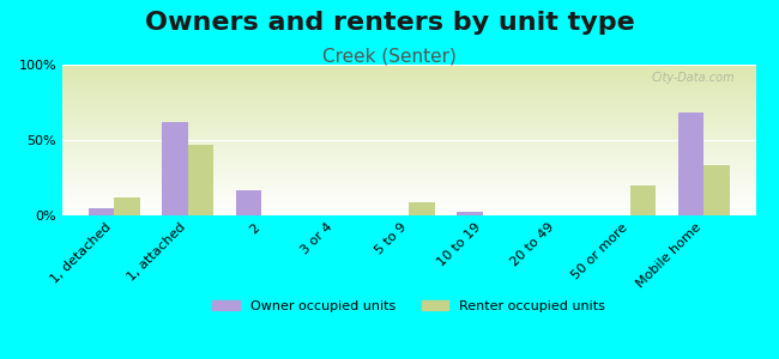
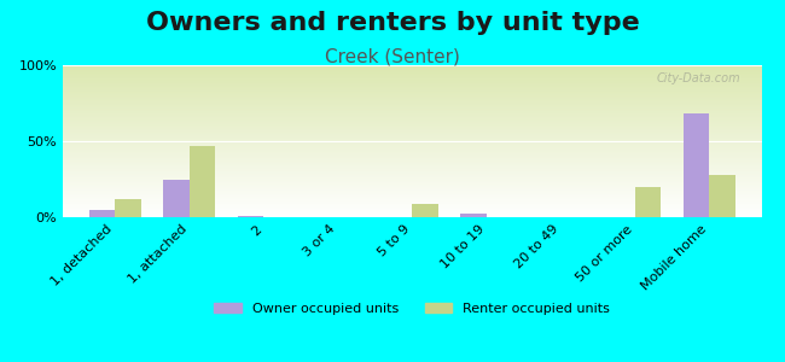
Owner occupied units/1, attached: 62% -> 25%
Owner occupied units/2: 17% -> 1%
Renter occupied units/Mobile home: 33% -> 28%
